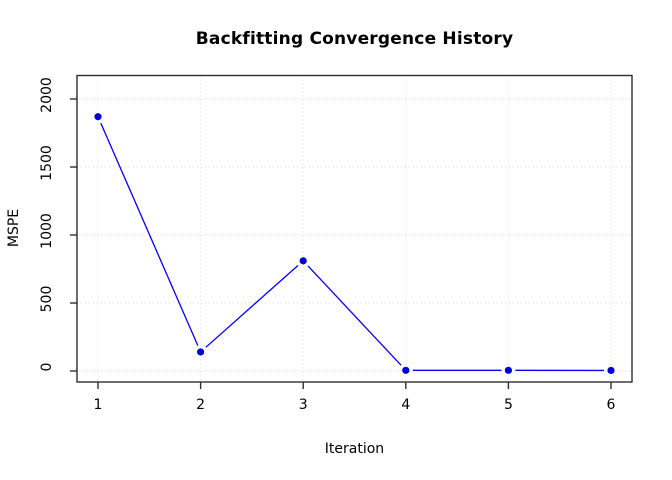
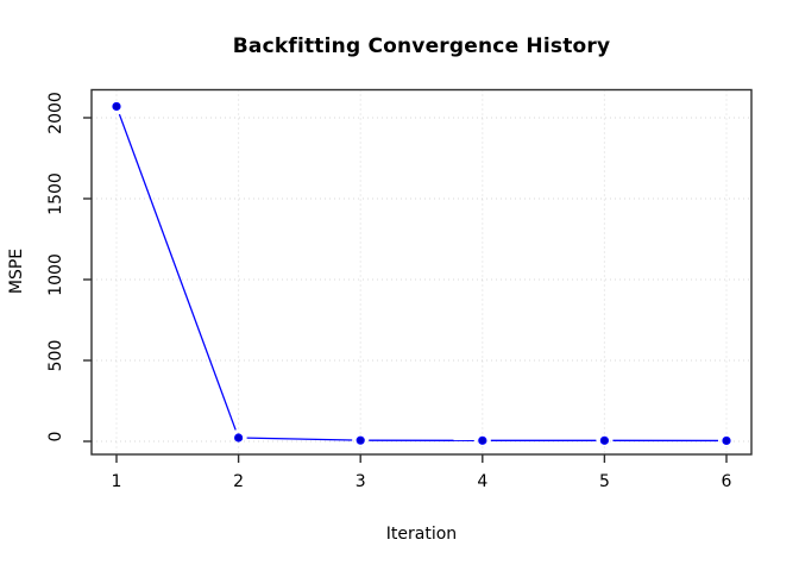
1: 1870 -> 2070
2: 140 -> 20
3: 810 -> 10
